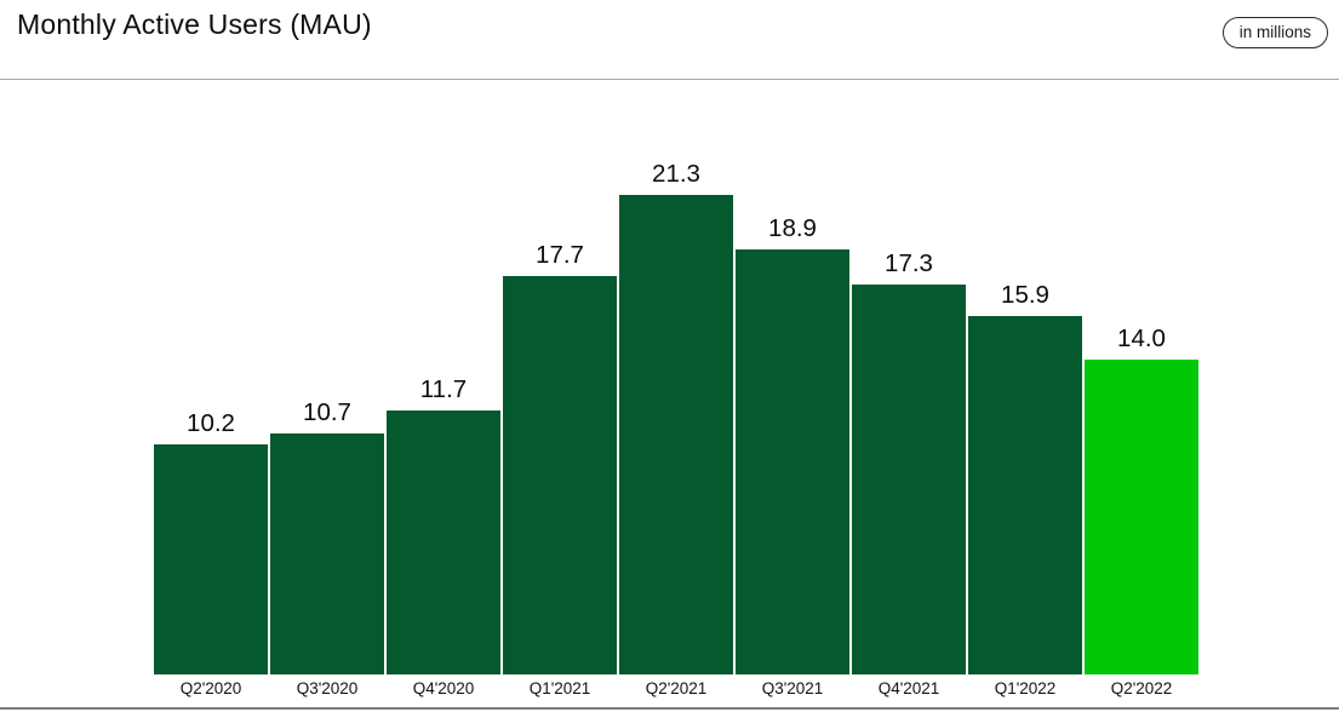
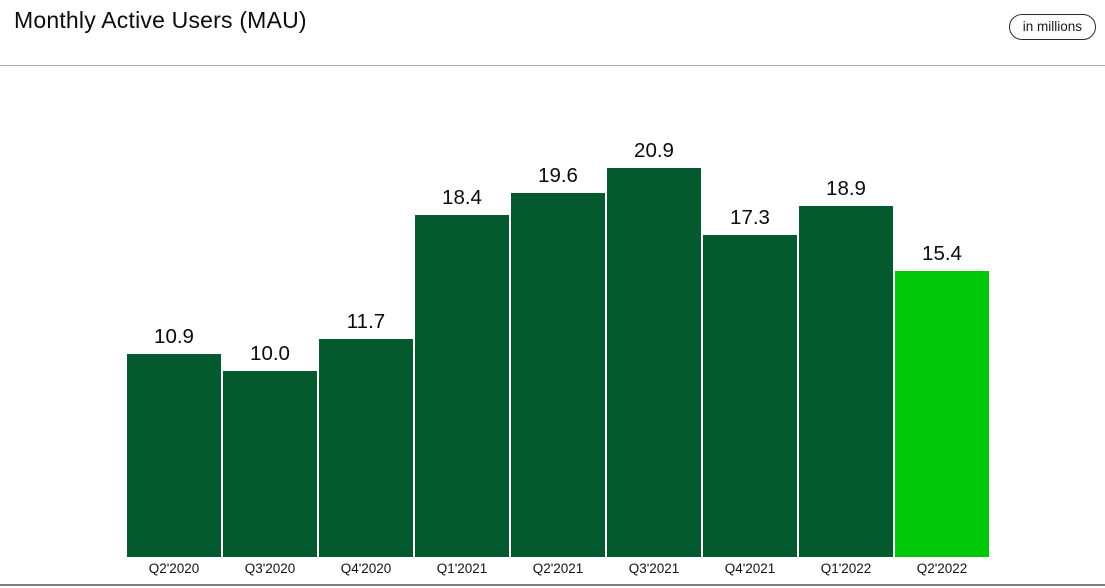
Q2'2020: 10.2 -> 10.9
Q3'2020: 10.7 -> 10.0
Q1'2021: 17.7 -> 18.4
Q2'2021: 21.3 -> 19.6
Q3'2021: 18.9 -> 20.9
Q1'2022: 15.9 -> 18.9
Q2'2022: 14.0 -> 15.4
